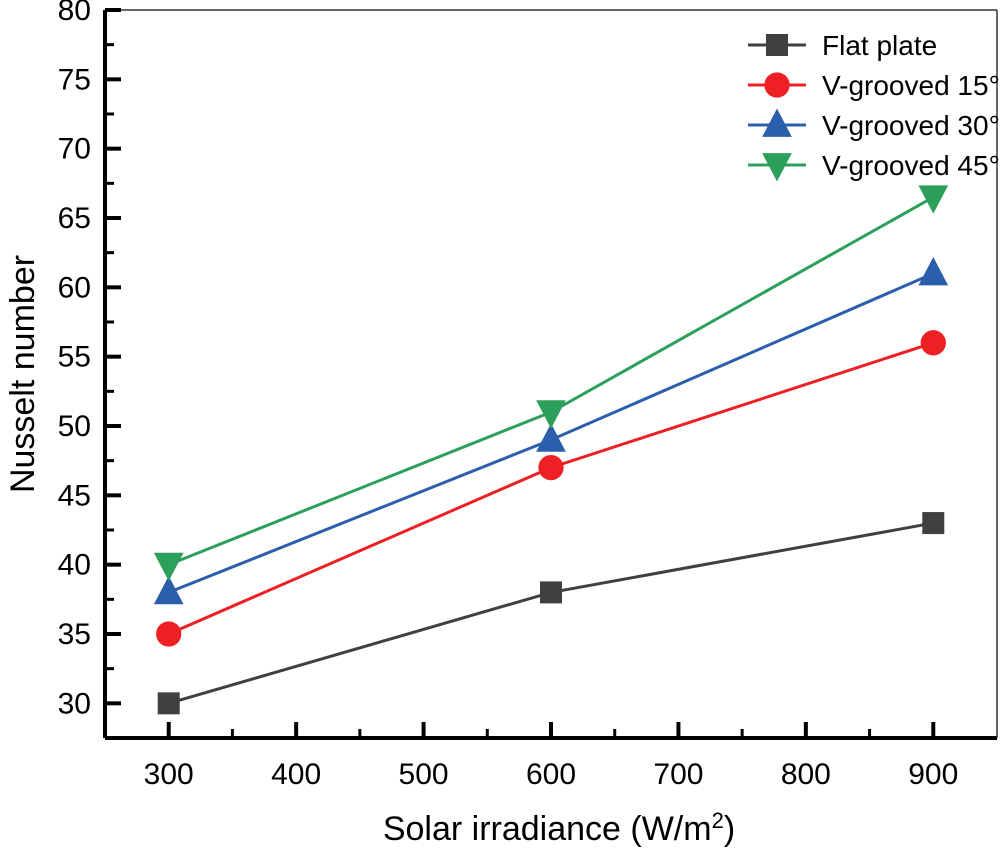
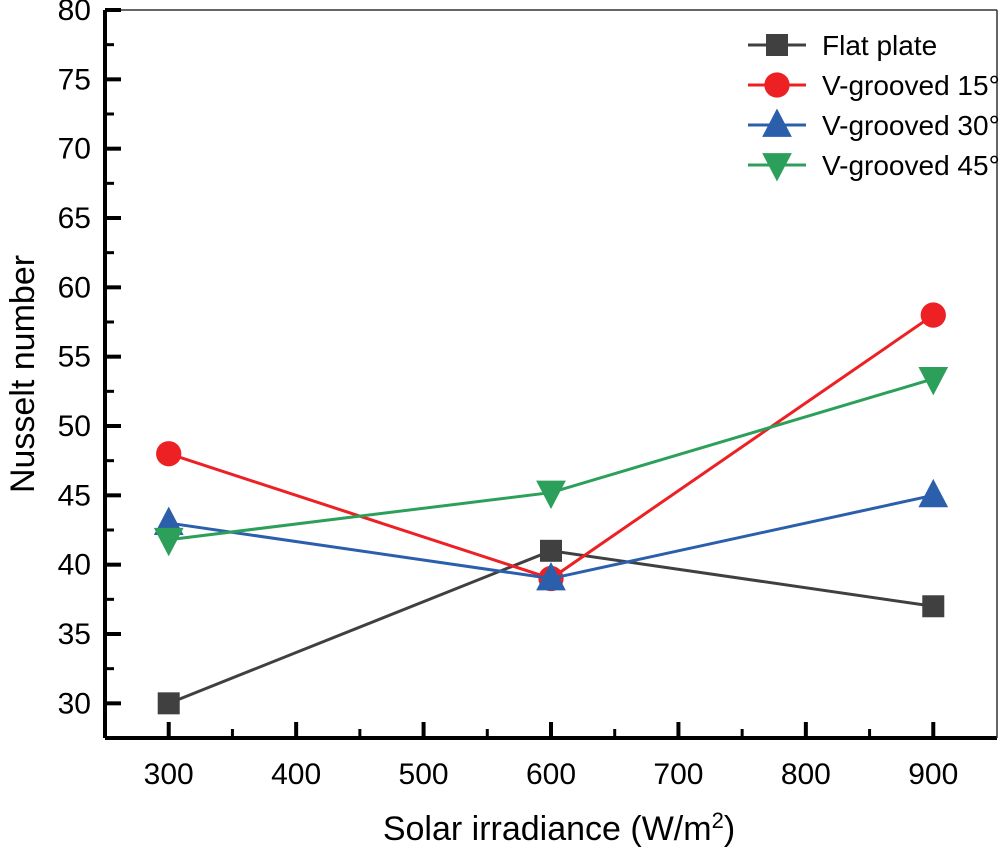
V-grooved 15°/300: 35 -> 48
V-grooved 30°/300: 38 -> 43
V-grooved 45°/300: 40.0 -> 41.8
Flat plate/600: 38 -> 41
V-grooved 15°/600: 47 -> 39
V-grooved 30°/600: 49 -> 39
V-grooved 45°/600: 51.0 -> 45.2
Flat plate/900: 43 -> 37
V-grooved 15°/900: 56 -> 58
V-grooved 30°/900: 61 -> 45
V-grooved 45°/900: 66.5 -> 53.4
